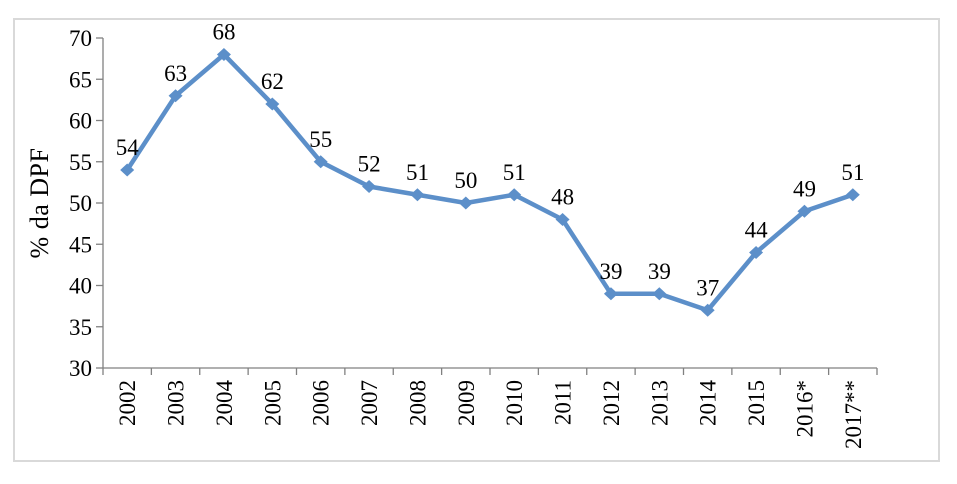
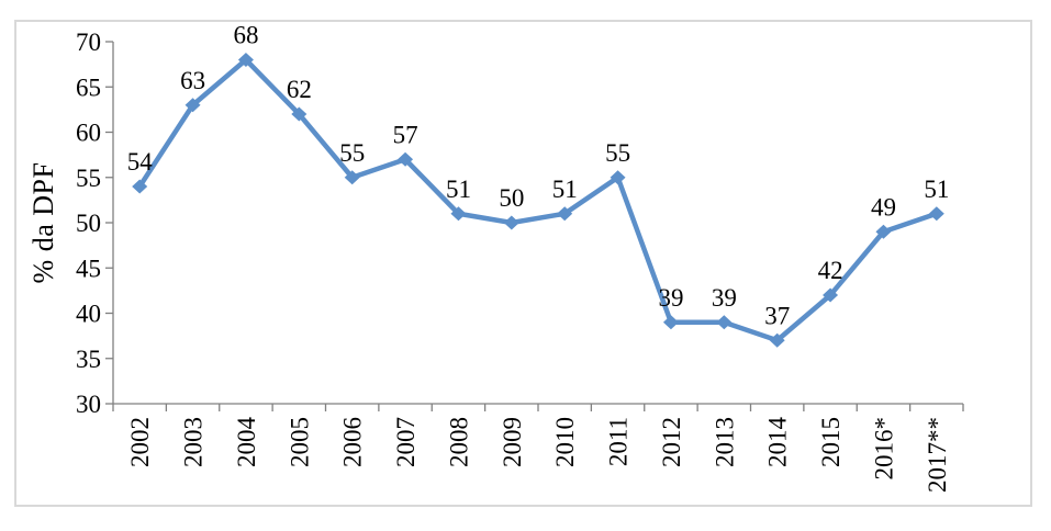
2007: 52 -> 57
2011: 48 -> 55
2015: 44 -> 42
